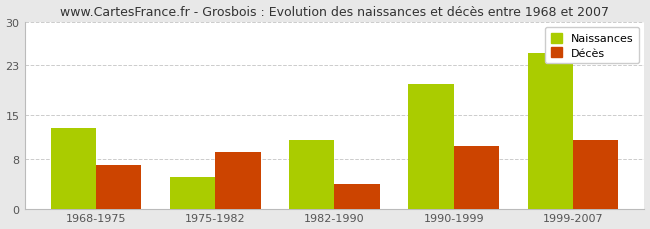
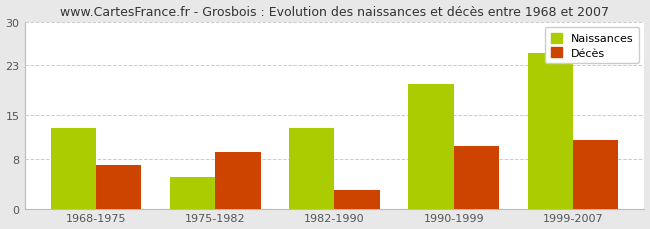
Naissances/1982-1990: 11 -> 13
Décès/1982-1990: 4 -> 3
